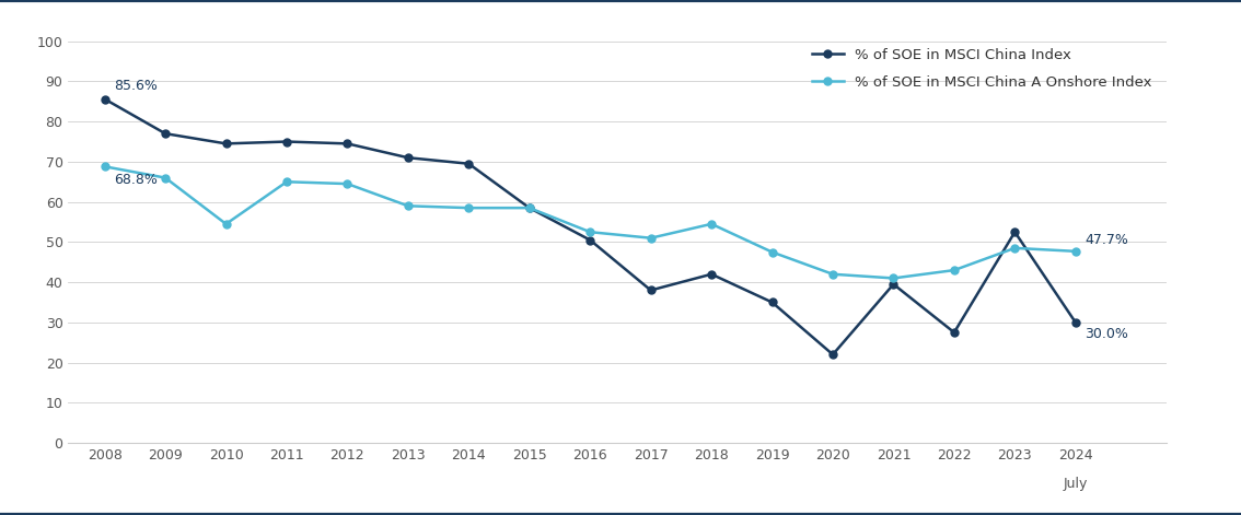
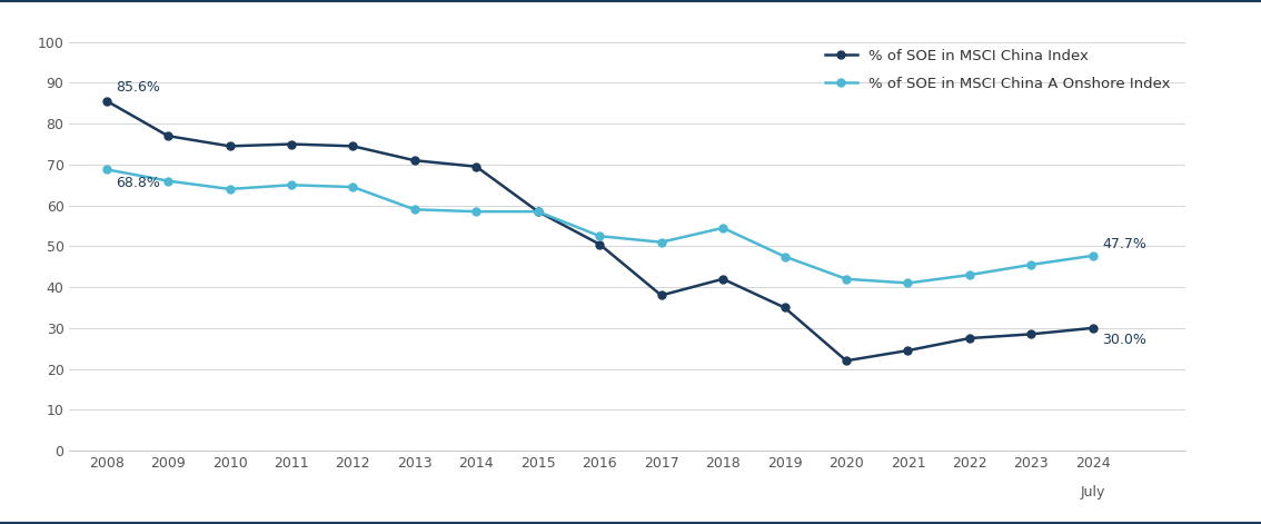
% of SOE in MSCI China A Onshore Index/2010: 54.5 -> 64.0
% of SOE in MSCI China Index/2021: 39.5 -> 24.5
% of SOE in MSCI China Index/2023: 52.5 -> 28.5
% of SOE in MSCI China A Onshore Index/2023: 48.5 -> 45.5
